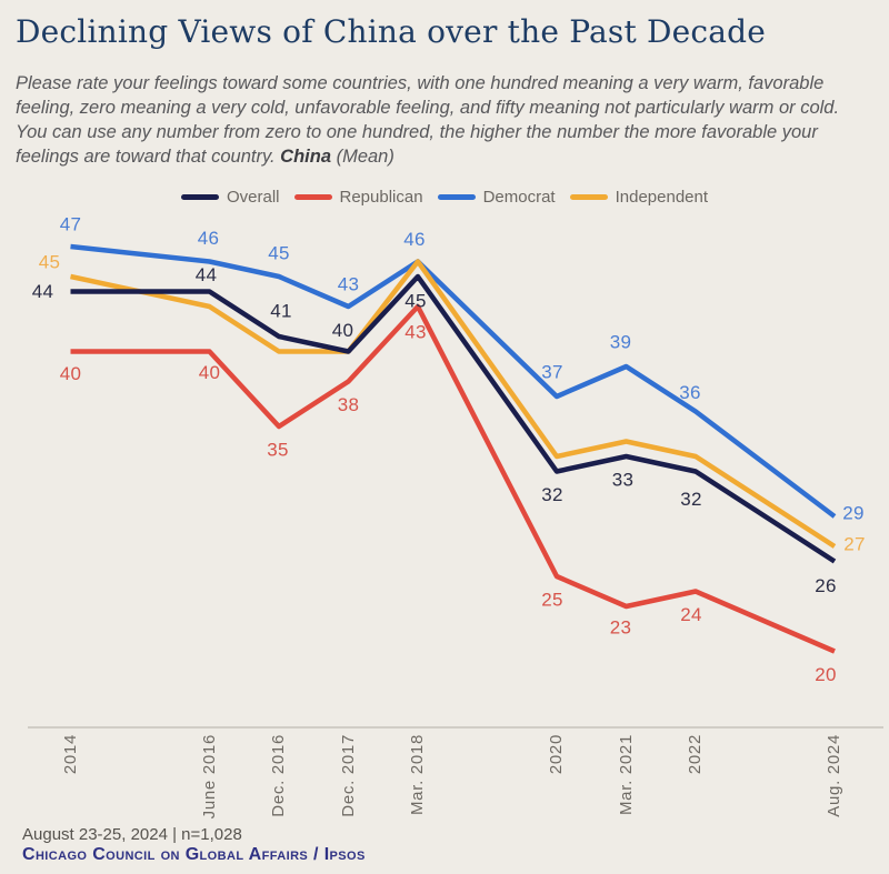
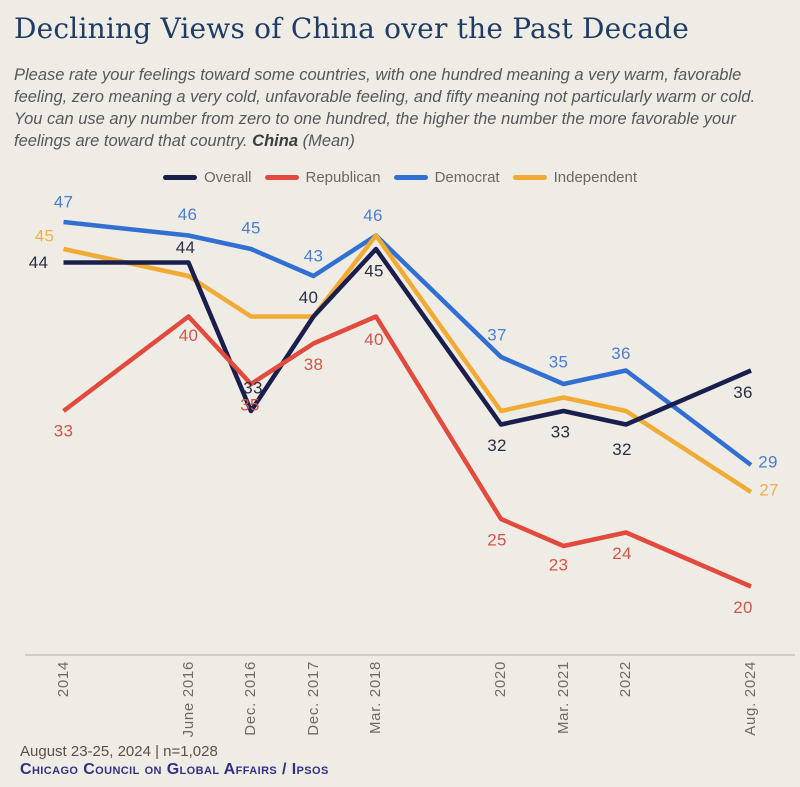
Republican/2014: 40 -> 33
Overall/Dec. 2016: 41 -> 33
Republican/Mar. 2018: 43 -> 40
Democrat/Mar. 2021: 39 -> 35
Overall/Aug. 2024: 26 -> 36
